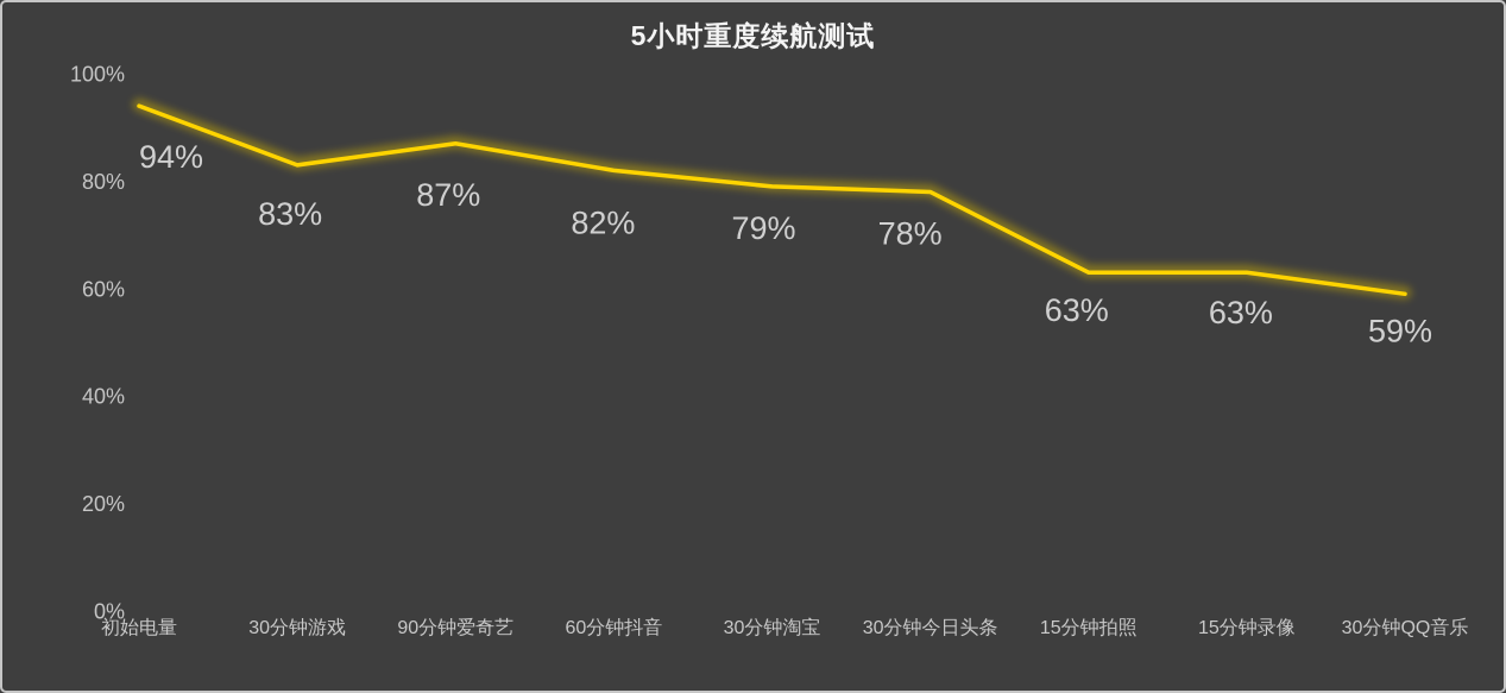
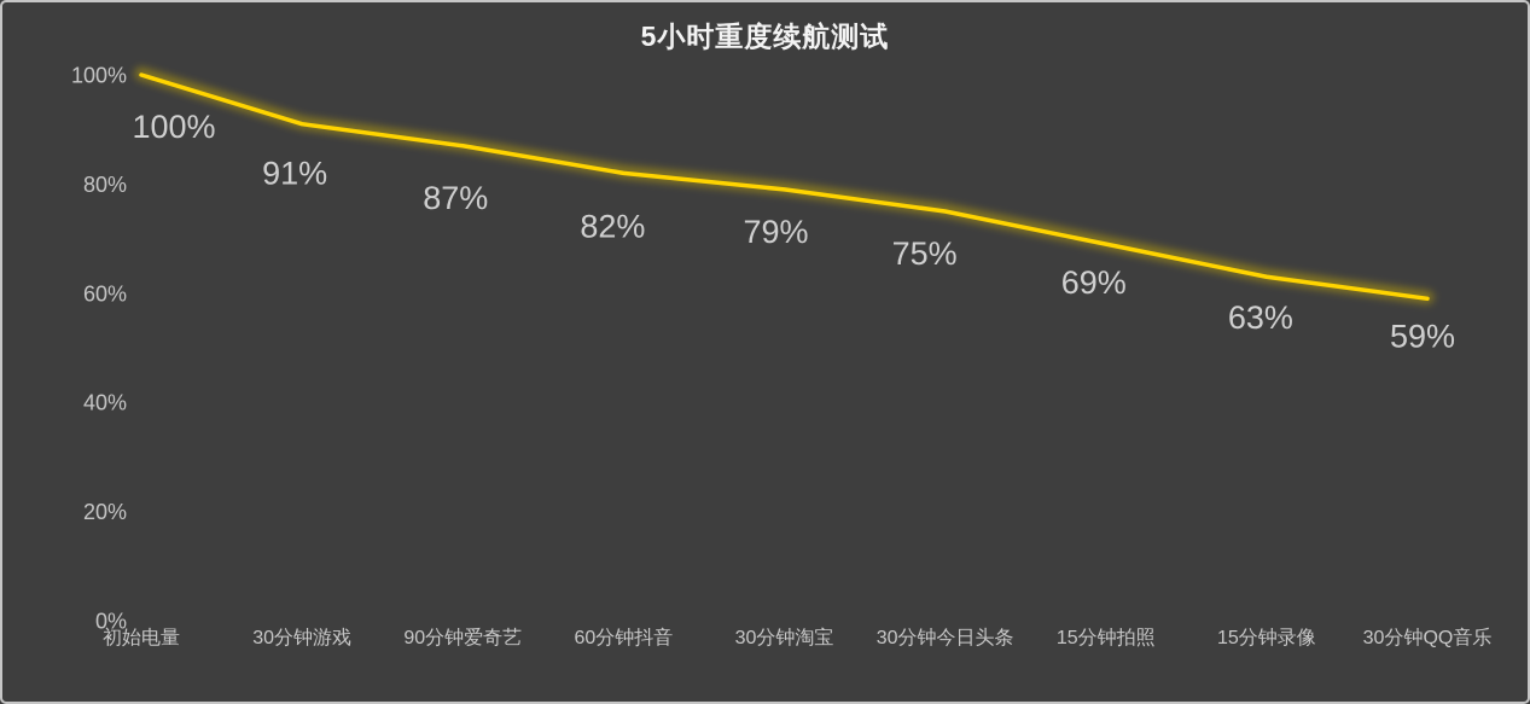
初始电量: 94% -> 100%
30分钟游戏: 83% -> 91%
30分钟今日头条: 78% -> 75%
15分钟拍照: 63% -> 69%
